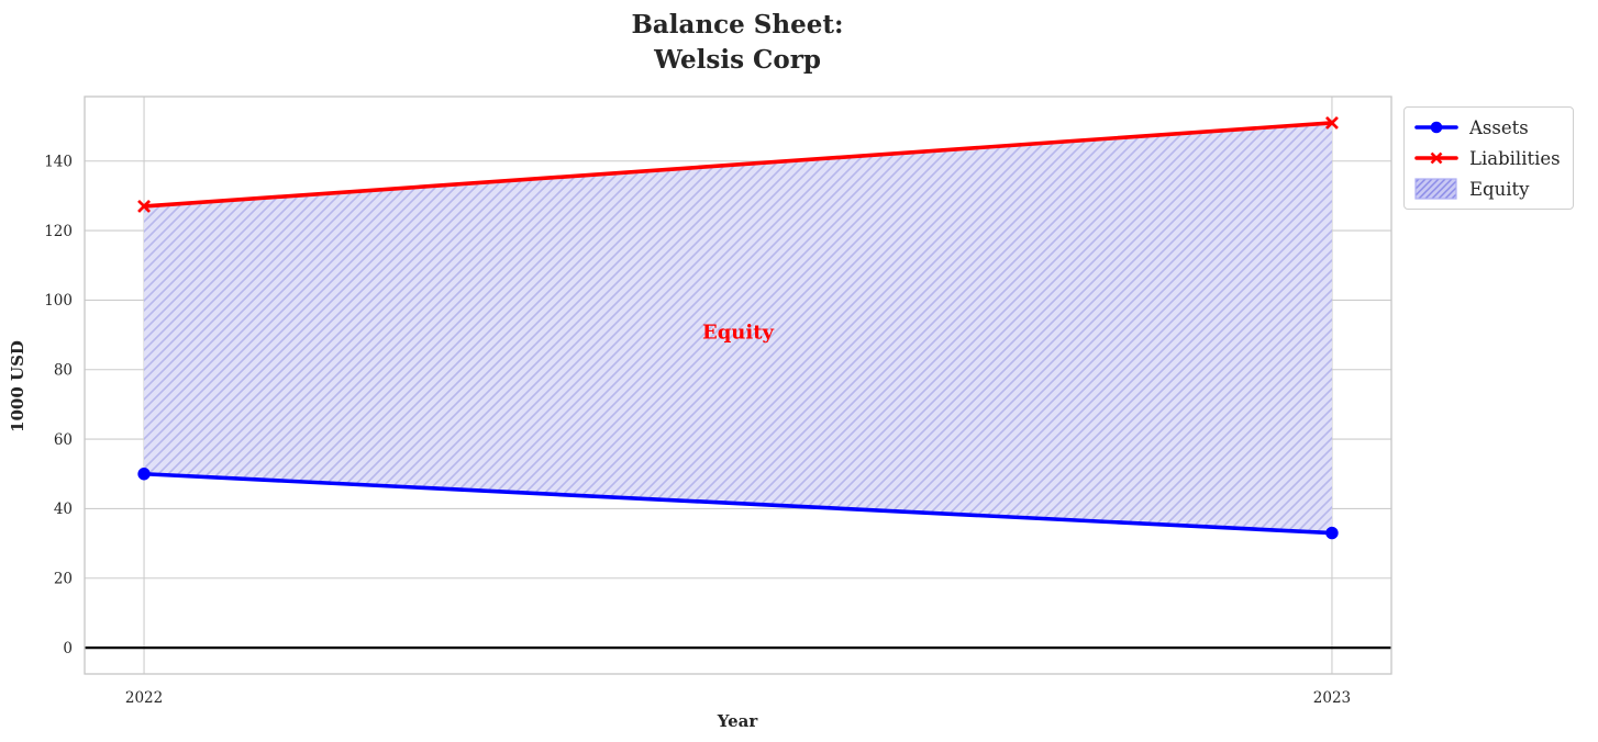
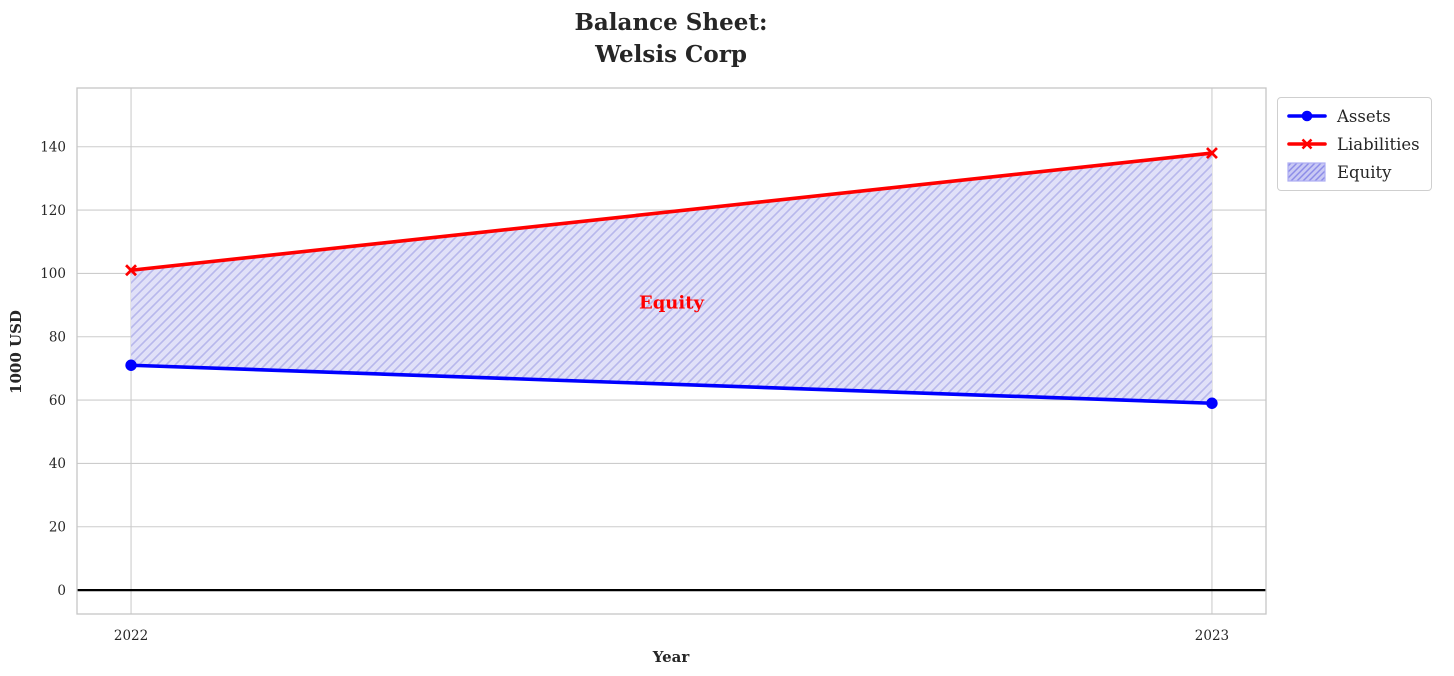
Assets/2022: 50 -> 71
Liabilities/2022: 127 -> 101
Assets/2023: 33 -> 59
Liabilities/2023: 151 -> 138
